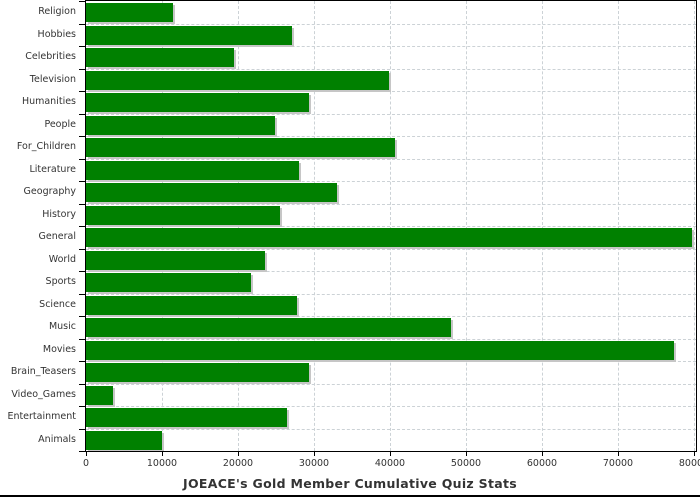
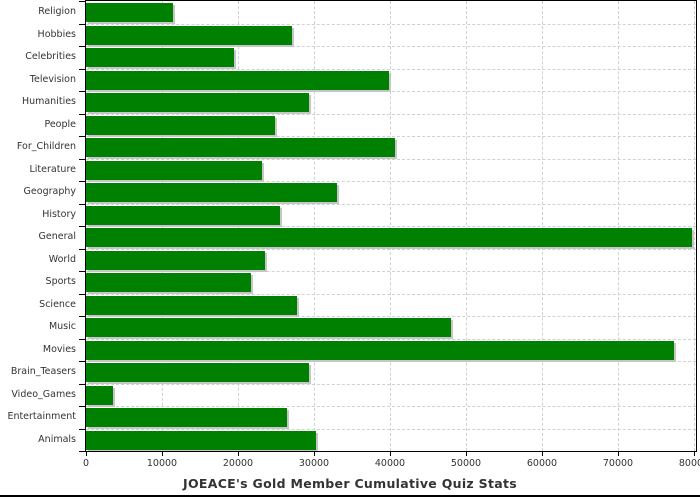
Literature: 28000 -> 23000
Animals: 10000 -> 30000
